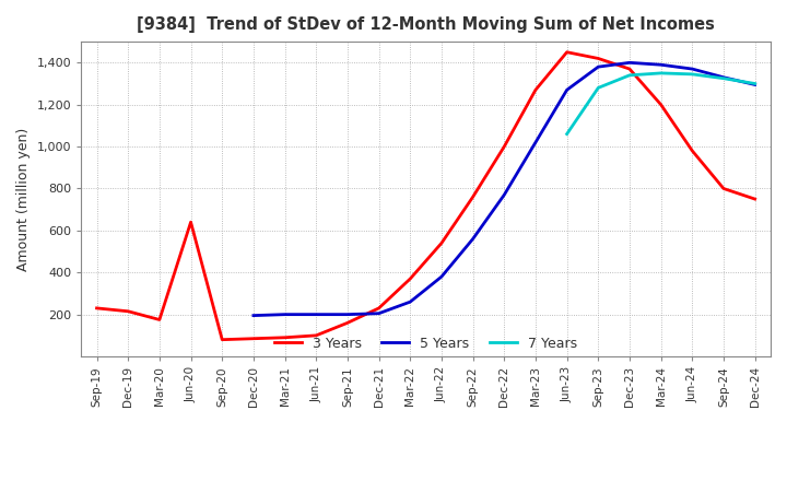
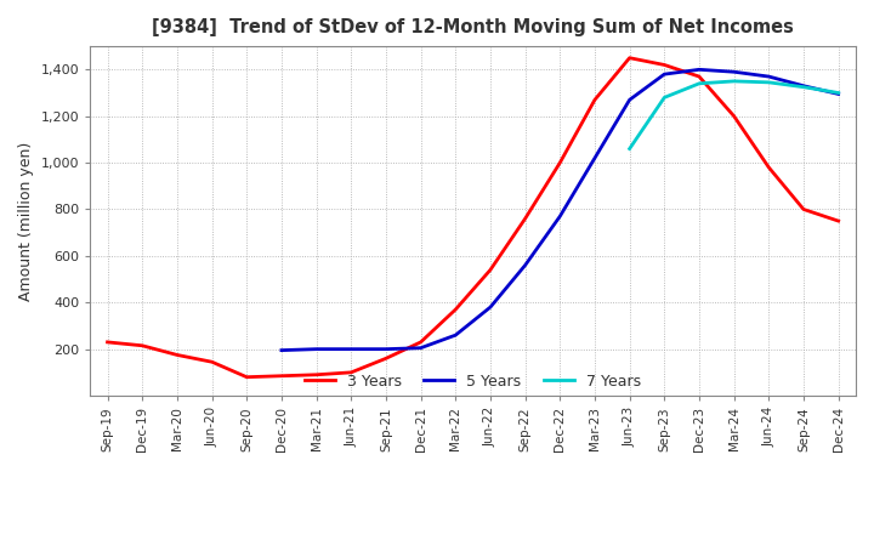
3 Years/Jun-20: 640 -> 140
